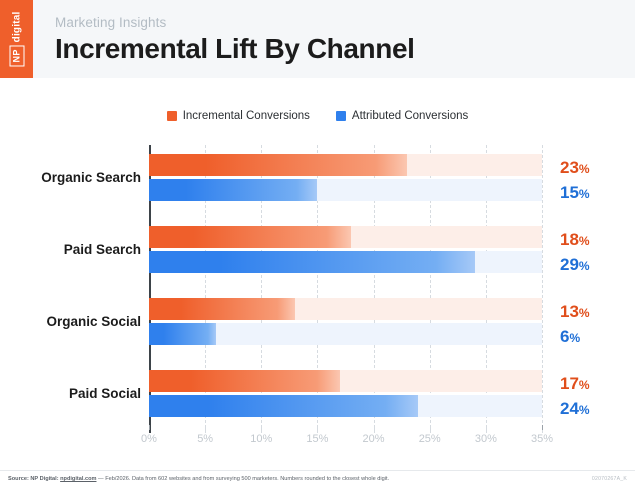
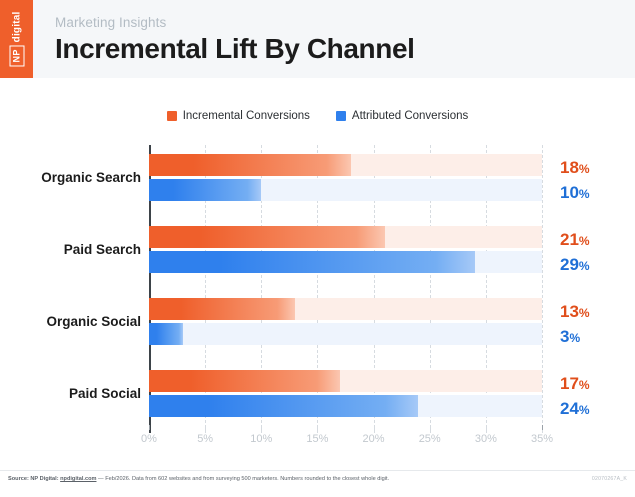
Incremental Conversions/Organic Search: 23 -> 18
Attributed Conversions/Organic Search: 15 -> 10
Incremental Conversions/Paid Search: 18 -> 21
Attributed Conversions/Organic Social: 6 -> 3
